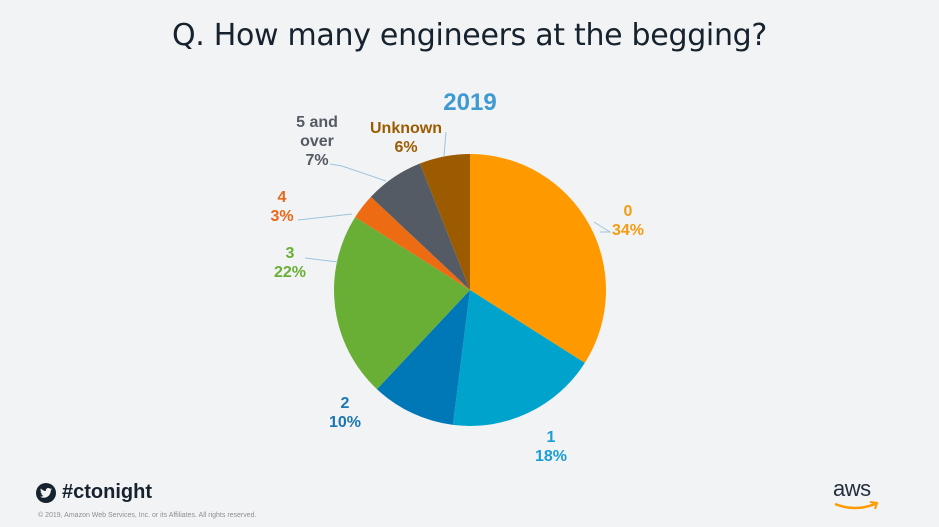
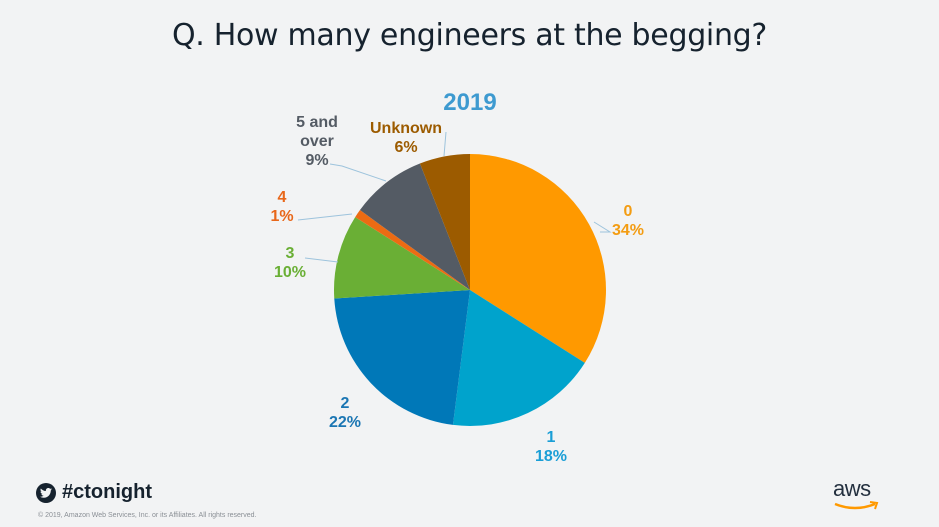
2: 10% -> 22%
3: 22% -> 10%
4: 3% -> 1%
5 and over: 7% -> 9%
